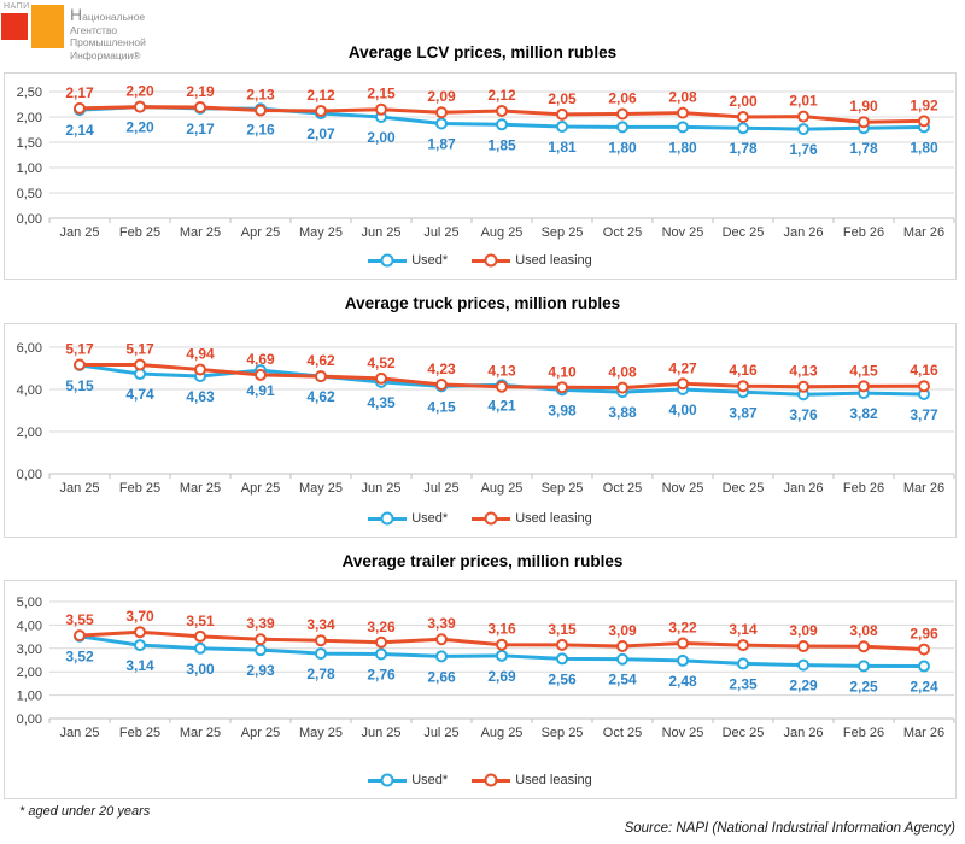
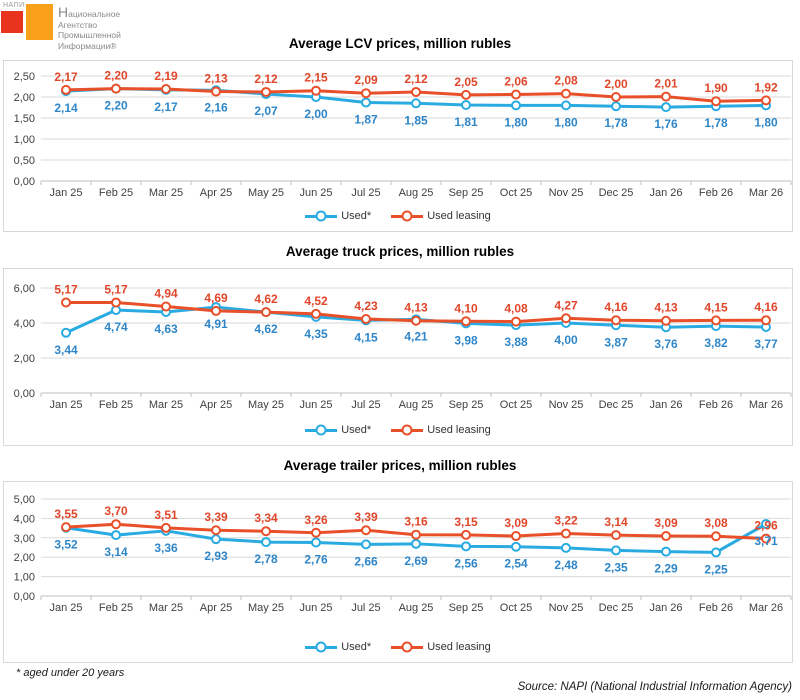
Average truck prices, million rubles/Used*/Jan 25: 5,15 -> 3,44
Average trailer prices, million rubles/Used*/Mar 25: 3,00 -> 3,36
Average trailer prices, million rubles/Used*/Mar 26: 2,24 -> 3,71
